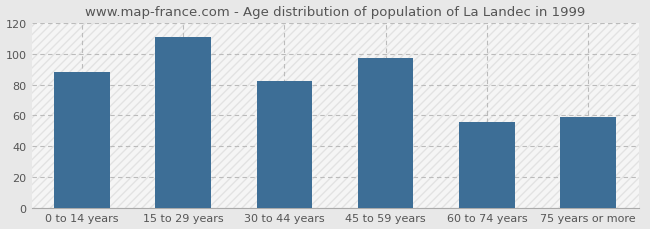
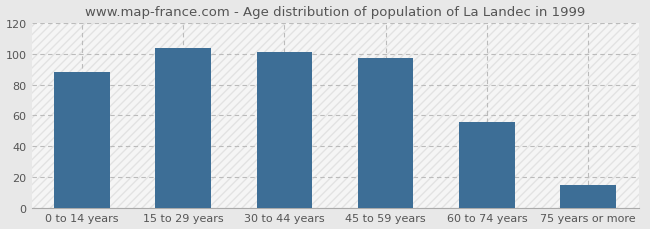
15 to 29 years: 111 -> 104
30 to 44 years: 82 -> 101
75 years or more: 59 -> 15
